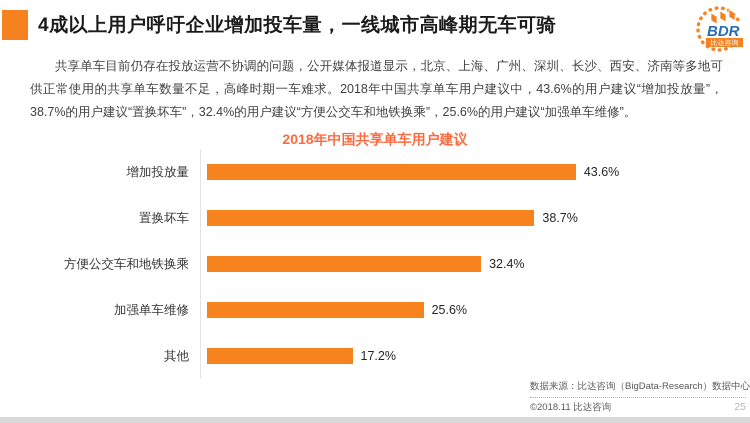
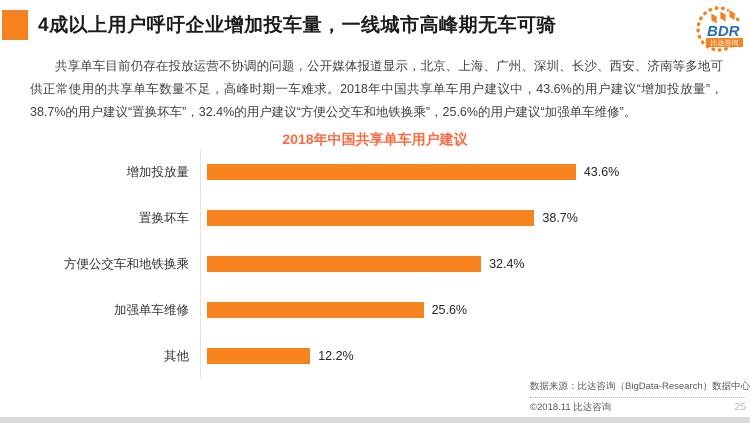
其他: 17.2% -> 12.2%
